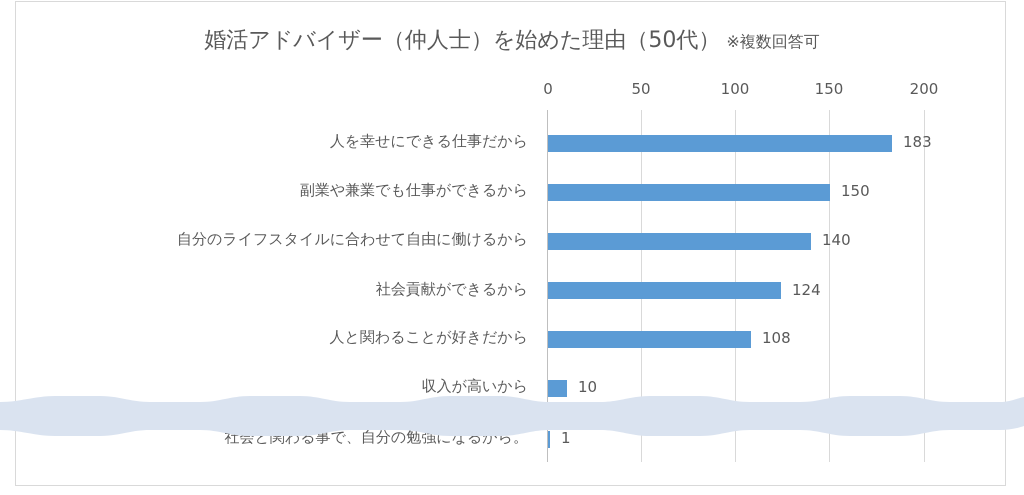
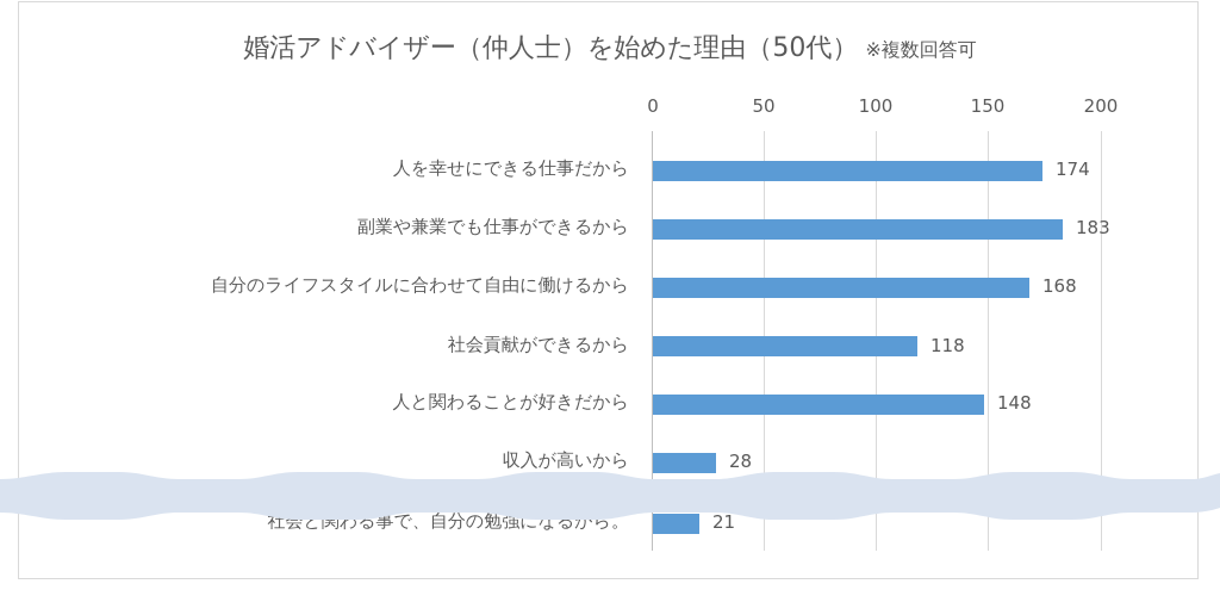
人を幸せにできる仕事だから: 183 -> 174
副業や兼業でも仕事ができるから: 150 -> 183
自分のライフスタイルに合わせて自由に働けるから: 140 -> 168
社会貢献ができるから: 124 -> 118
人と関わることが好きだから: 108 -> 148
収入が高いから: 10 -> 28
社会と関わる事で、自分の勉強になるから。: 1 -> 21
